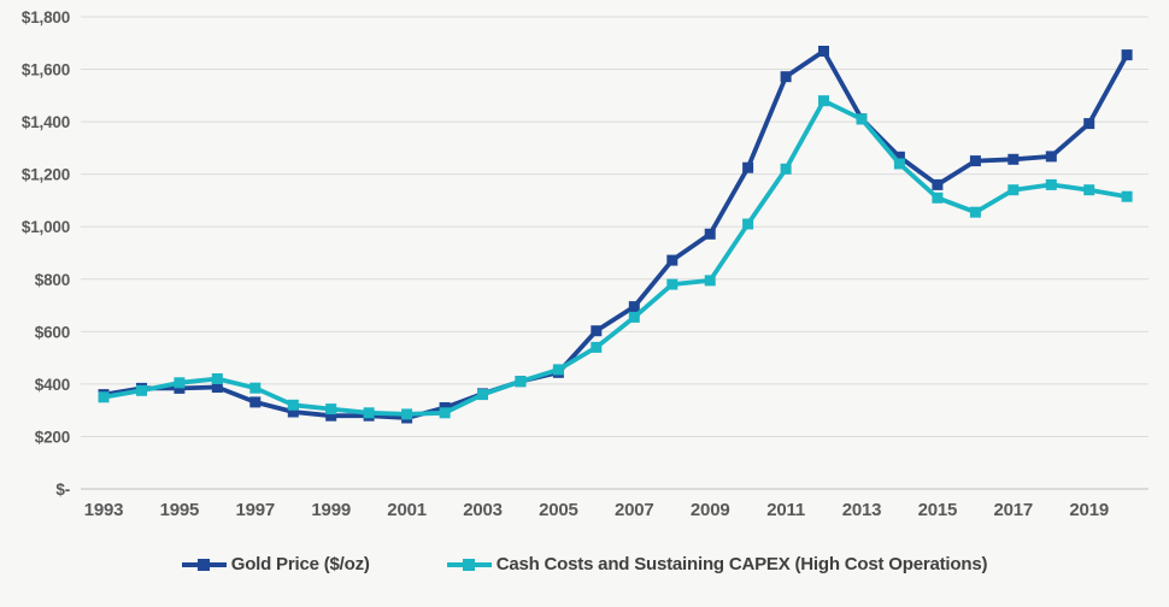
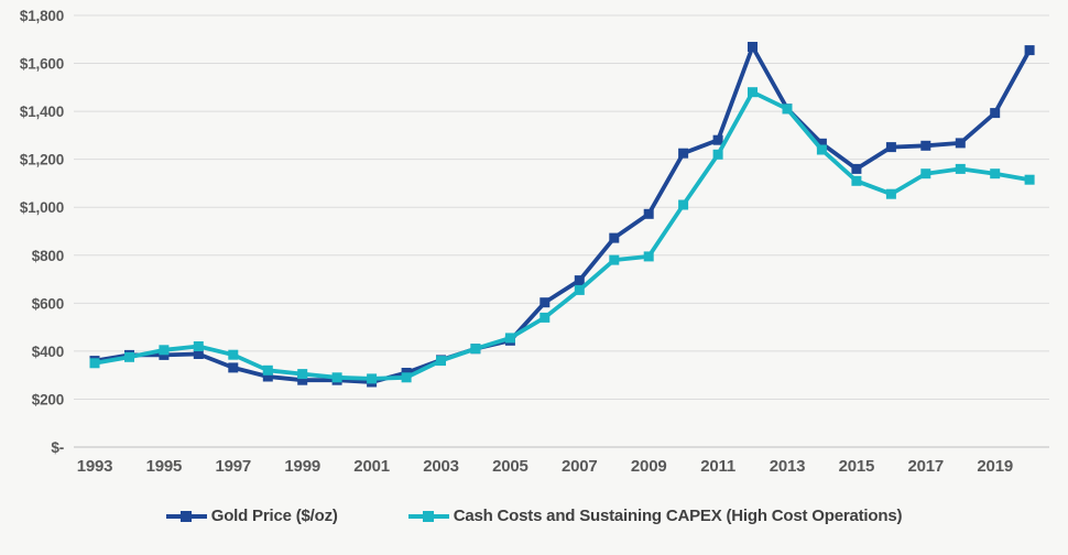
Gold Price ($/oz)/2011: $1570 -> $1280
